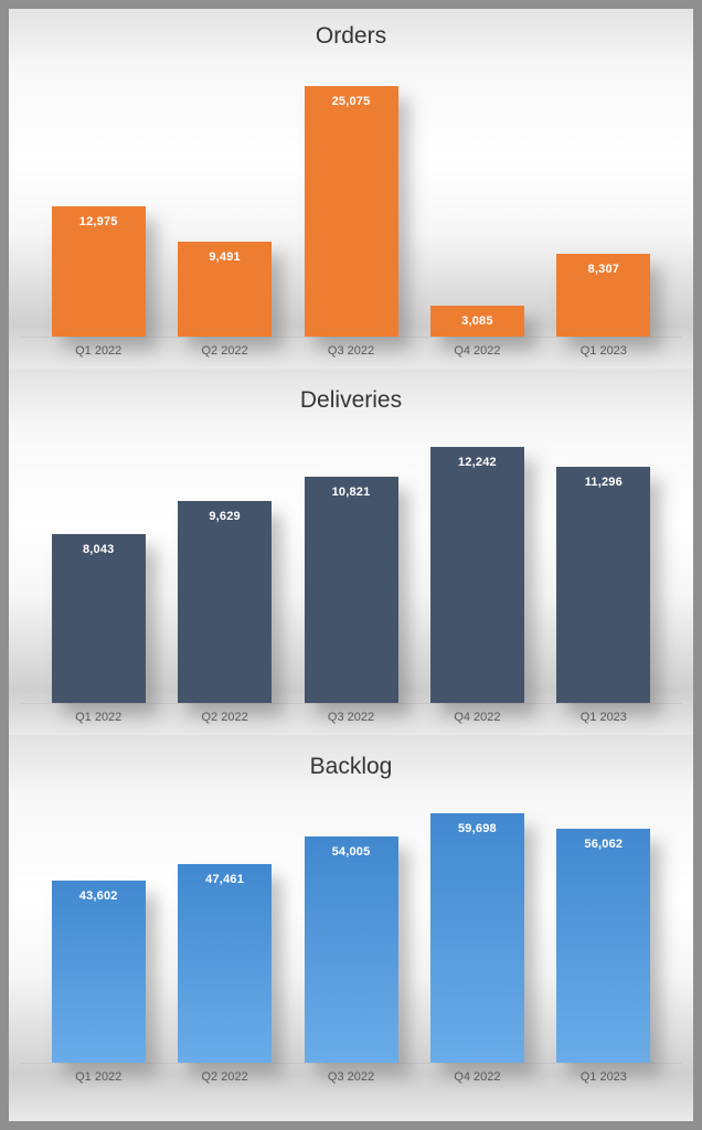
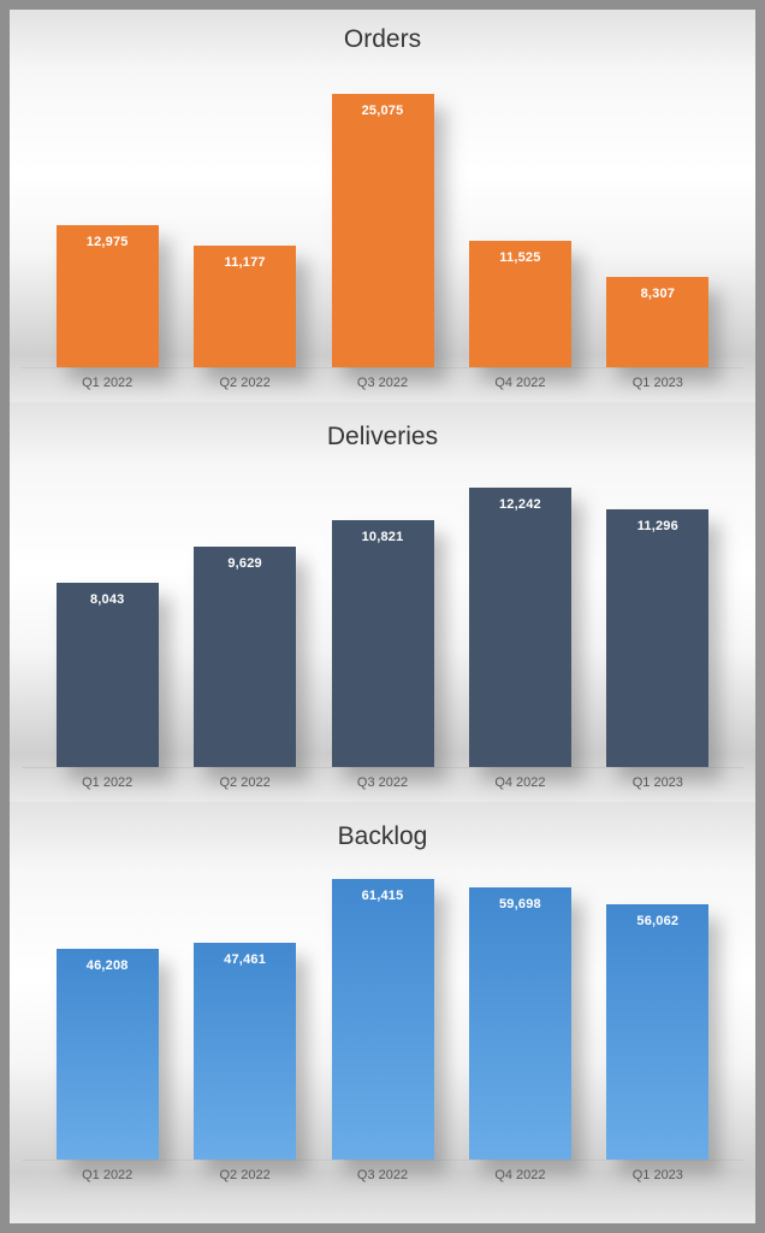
Orders/Q2 2022: 9,491 -> 11,177
Orders/Q4 2022: 3,085 -> 11,525
Backlog/Q1 2022: 43,602 -> 46,208
Backlog/Q3 2022: 54,005 -> 61,415
